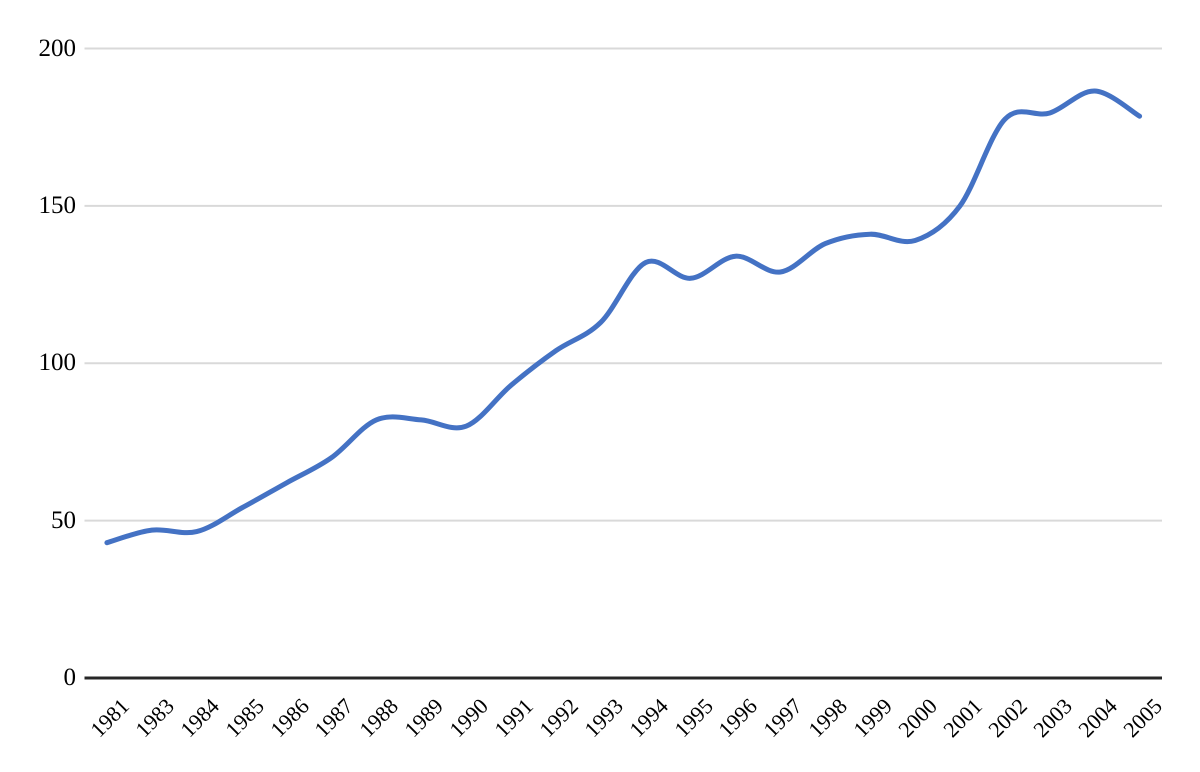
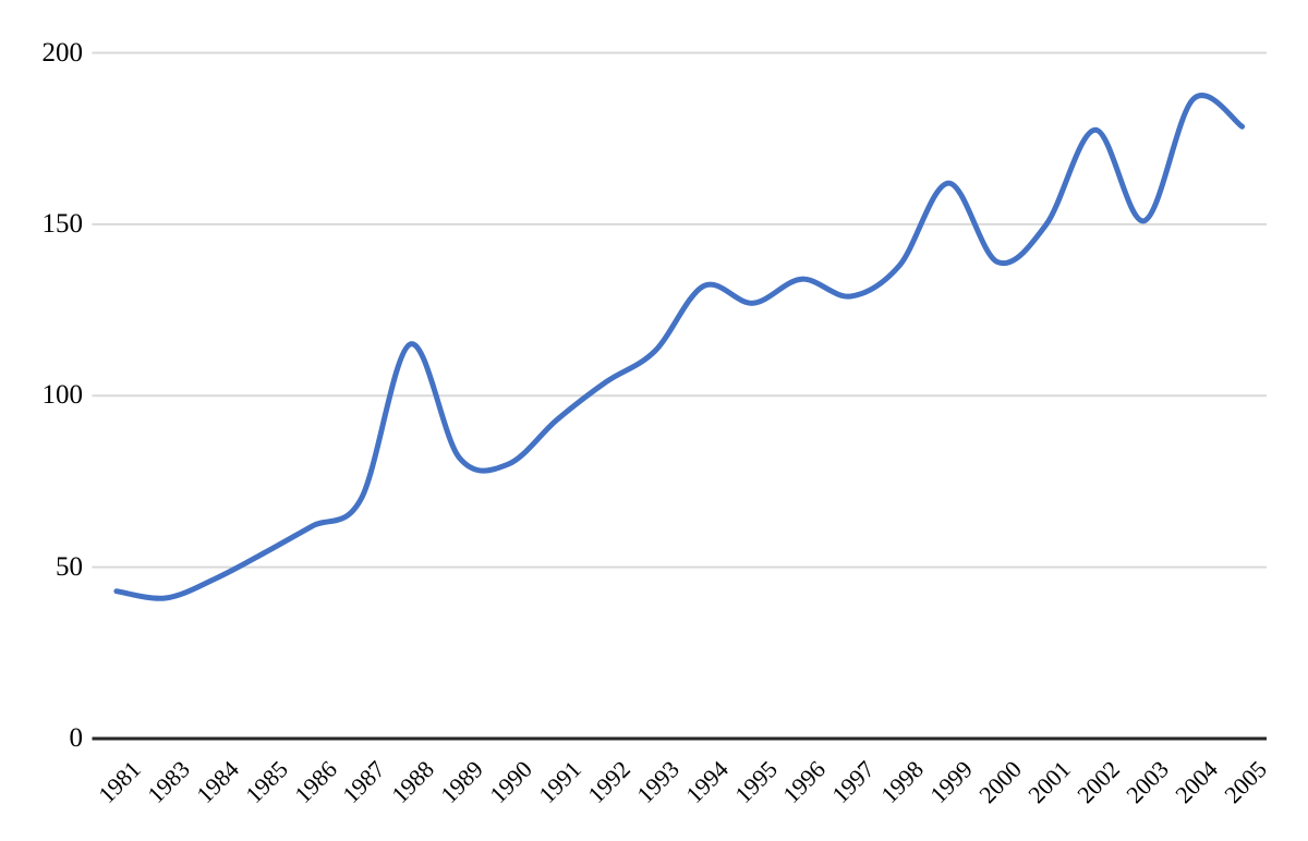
1983: 47 -> 41
1988: 82 -> 115
1999: 141 -> 162
2003: 180 -> 151
